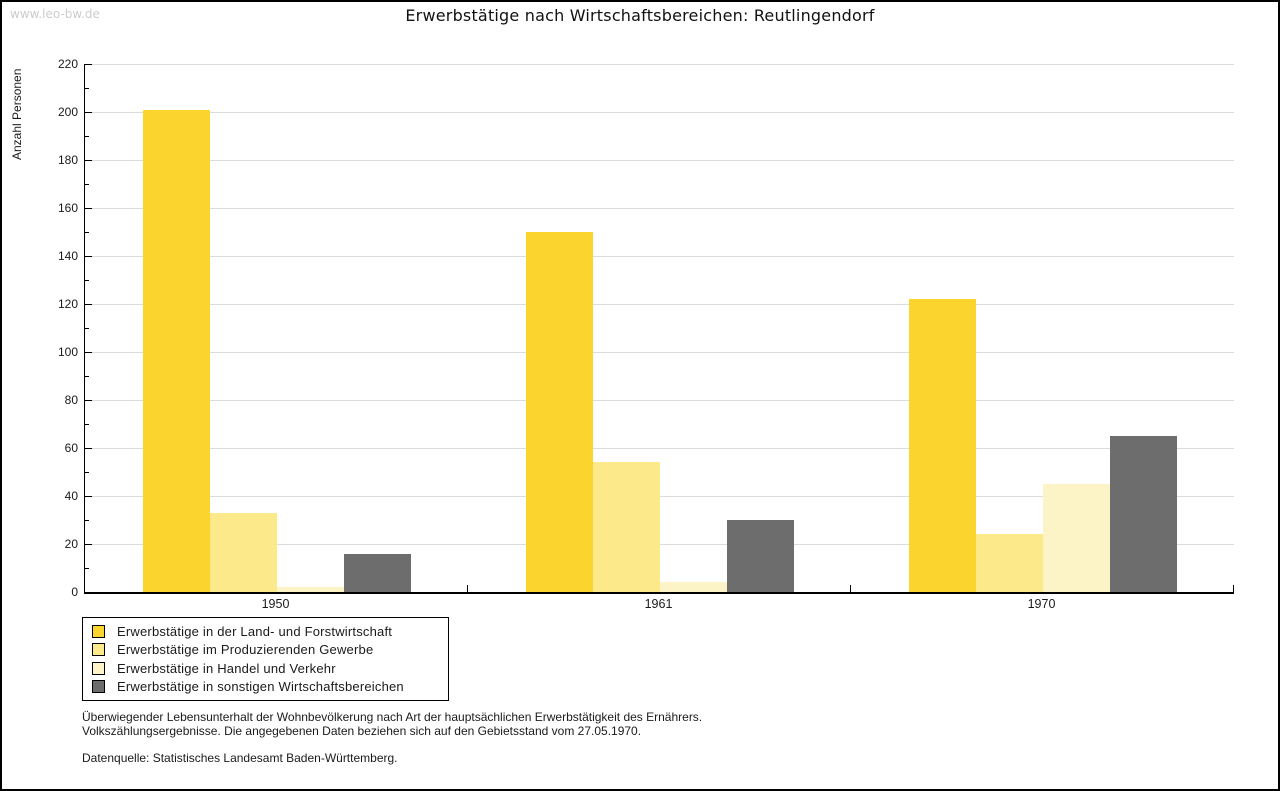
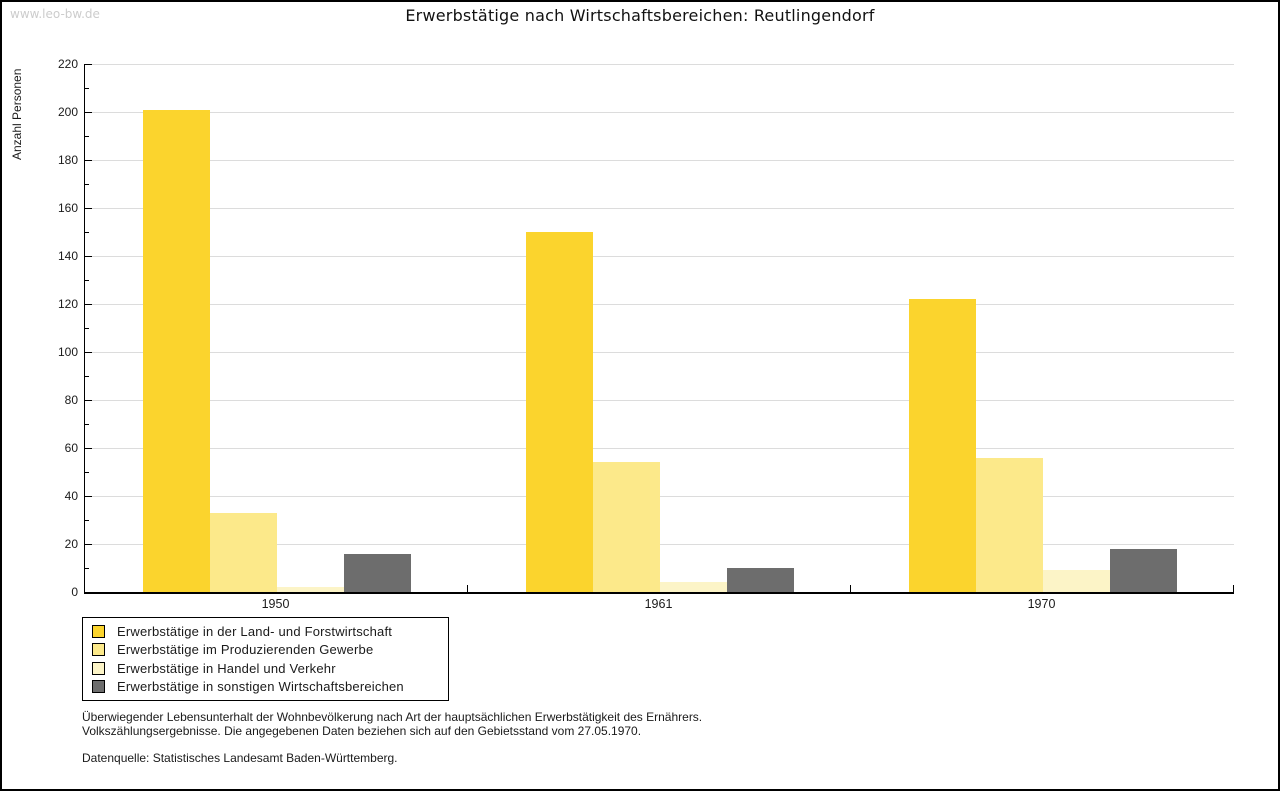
Erwerbstätige in sonstigen Wirtschaftsbereichen/1961: 30 -> 10
Erwerbstätige im Produzierenden Gewerbe/1970: 24 -> 56
Erwerbstätige in Handel und Verkehr/1970: 45 -> 9
Erwerbstätige in sonstigen Wirtschaftsbereichen/1970: 65 -> 18
